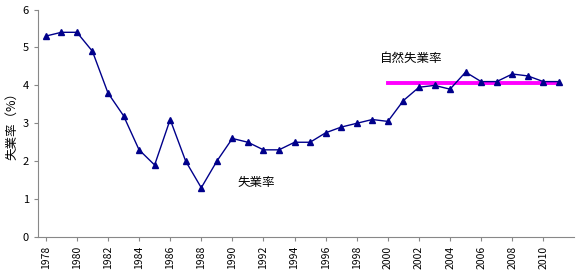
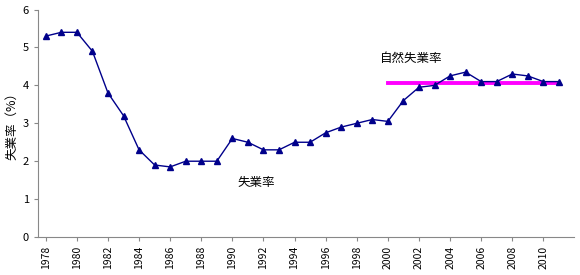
1986: 3.10 -> 1.85
1988: 1.30 -> 2.00
2004: 3.90 -> 4.25
